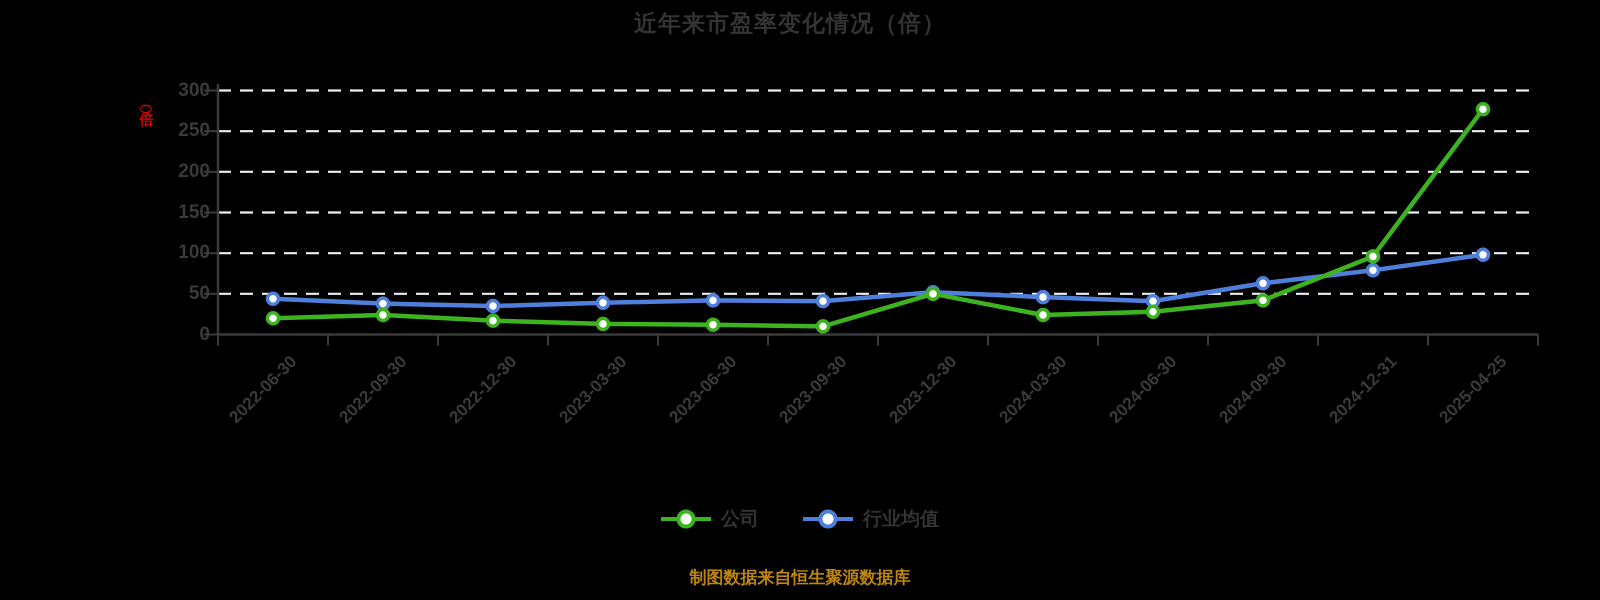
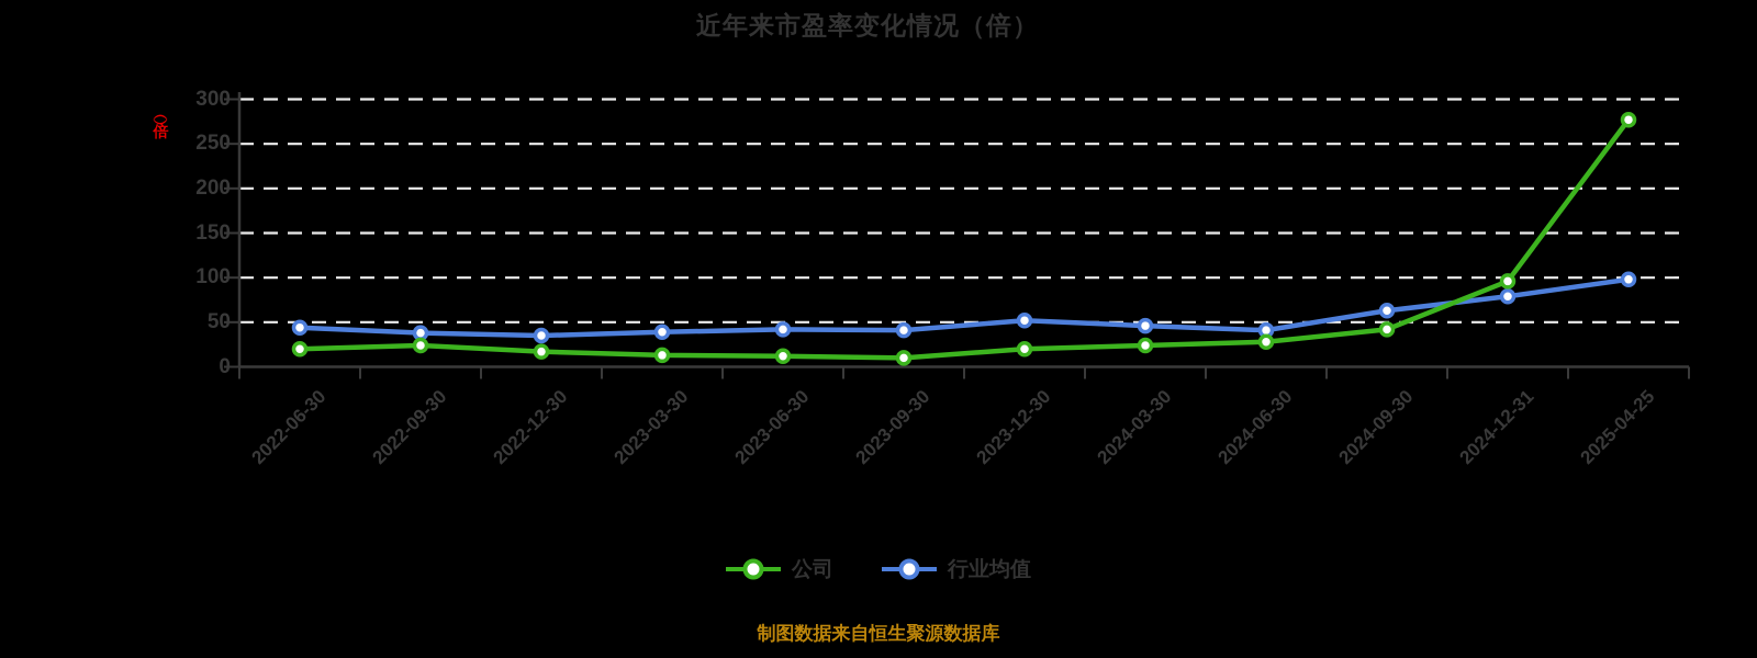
公司/2023-12-30: 50 -> 20
